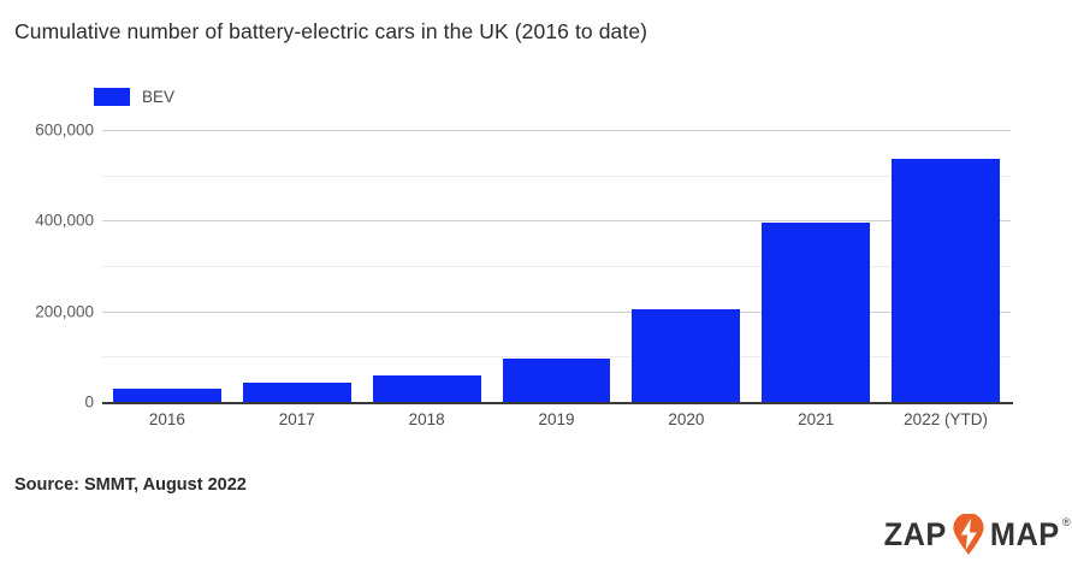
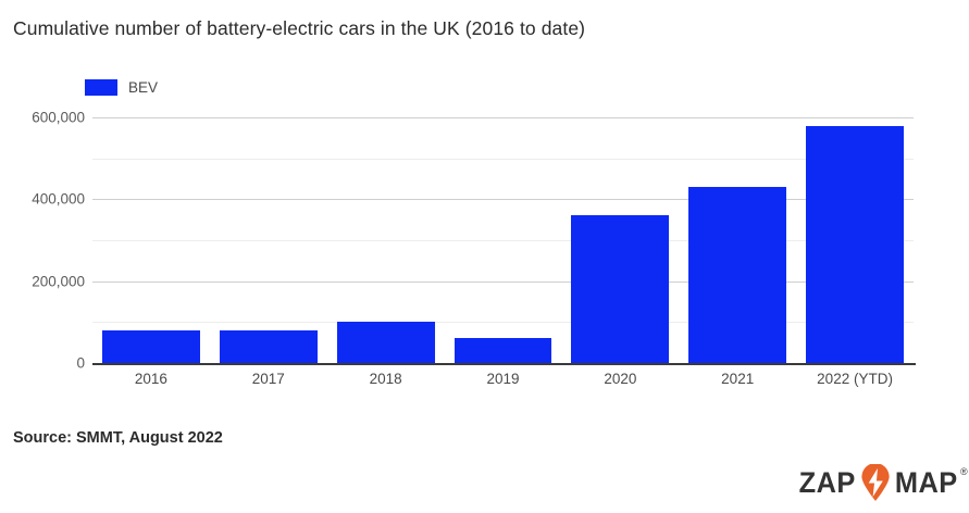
2016: 30000 -> 80000
2017: 40000 -> 80000
2018: 60000 -> 100000
2019: 100000 -> 60000
2020: 200000 -> 360000
2021: 400000 -> 430000
2022 (YTD): 540000 -> 580000
